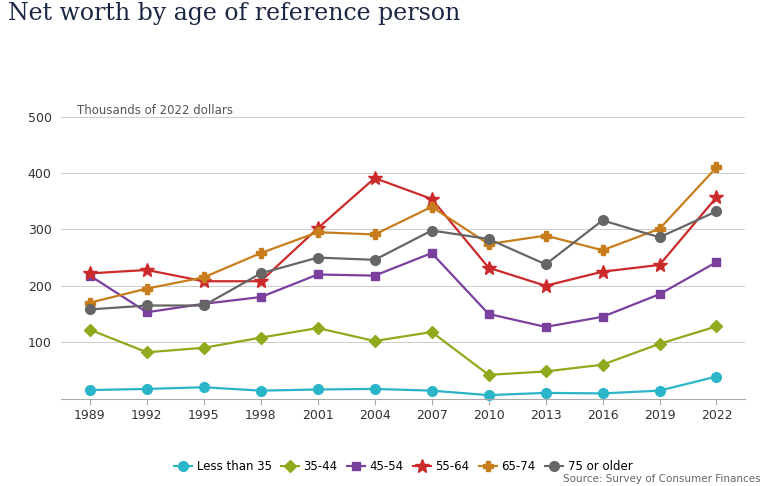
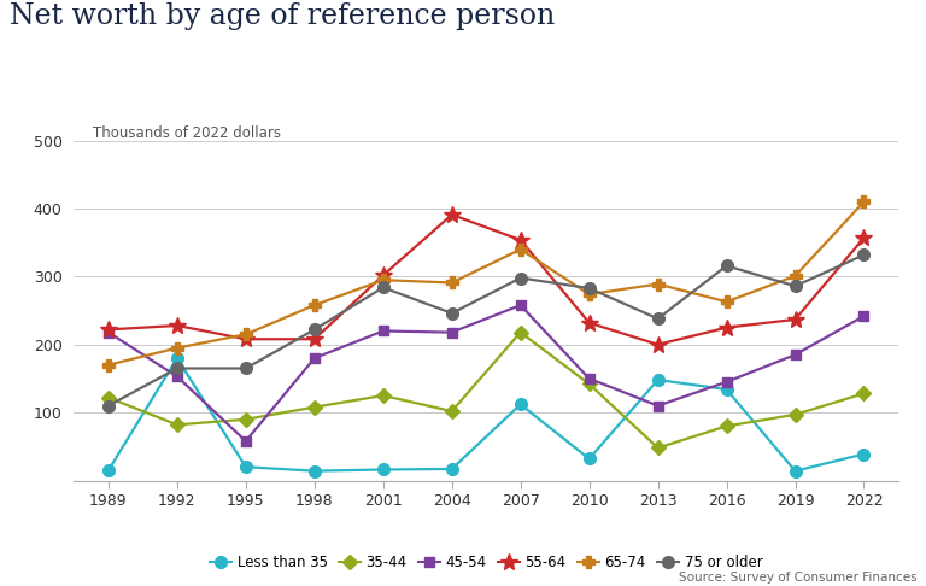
75 or older/1989: 158 -> 110
Less than 35/1992: 17 -> 180
45-54/1995: 168 -> 58
75 or older/2001: 250 -> 284
Less than 35/2007: 14 -> 112
35-44/2007: 118 -> 218
Less than 35/2010: 6 -> 32
35-44/2010: 42 -> 142
Less than 35/2013: 10 -> 148
45-54/2013: 127 -> 110
Less than 35/2016: 9 -> 134
35-44/2016: 60 -> 80
